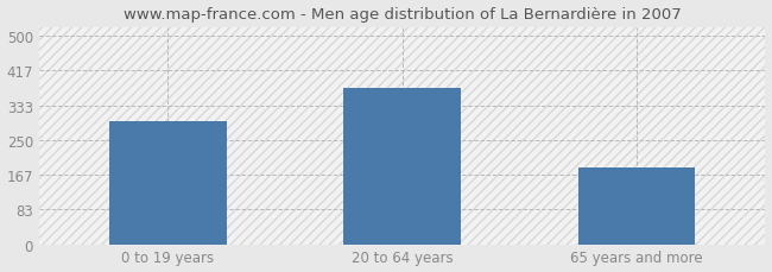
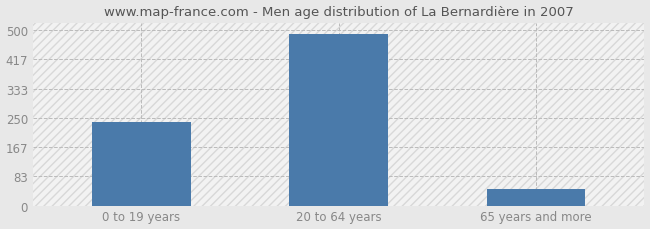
0 to 19 years: 295 -> 237
20 to 64 years: 375 -> 487
65 years and more: 185 -> 47
